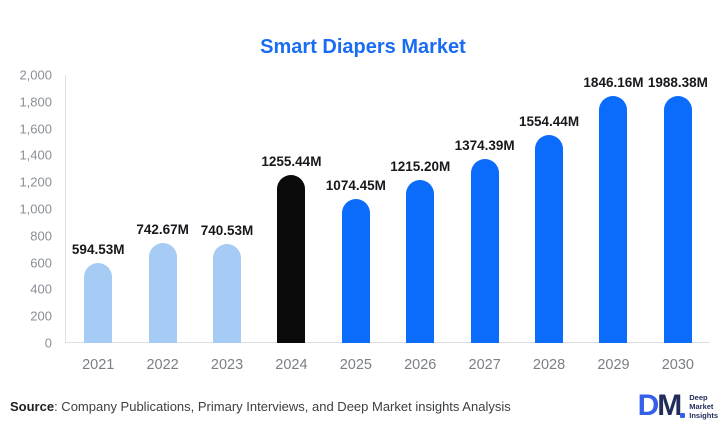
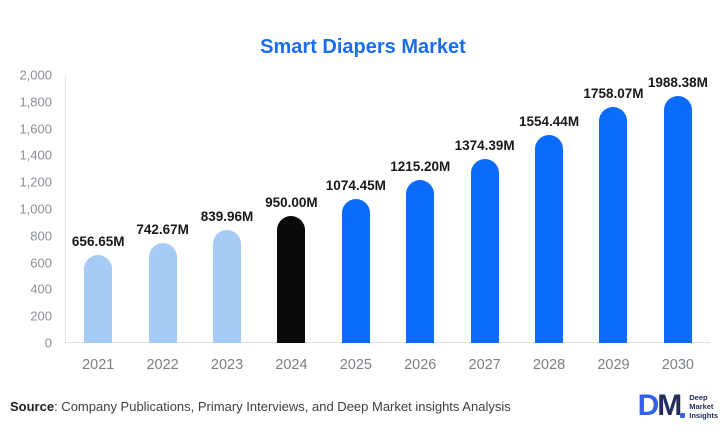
2021: 594.53M -> 656.65M
2023: 740.53M -> 839.96M
2024: 1255.44M -> 950.00M
2029: 1846.16M -> 1758.07M
